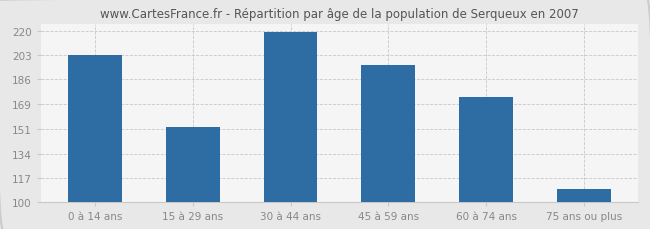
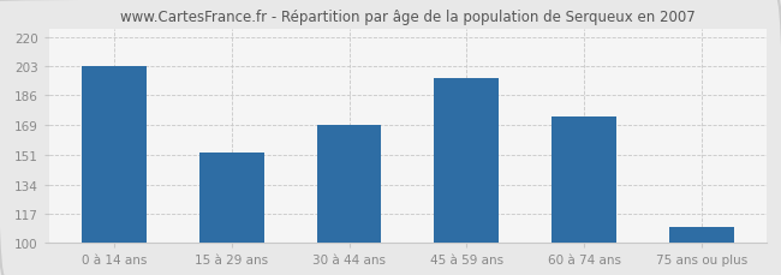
30 à 44 ans: 219 -> 169
